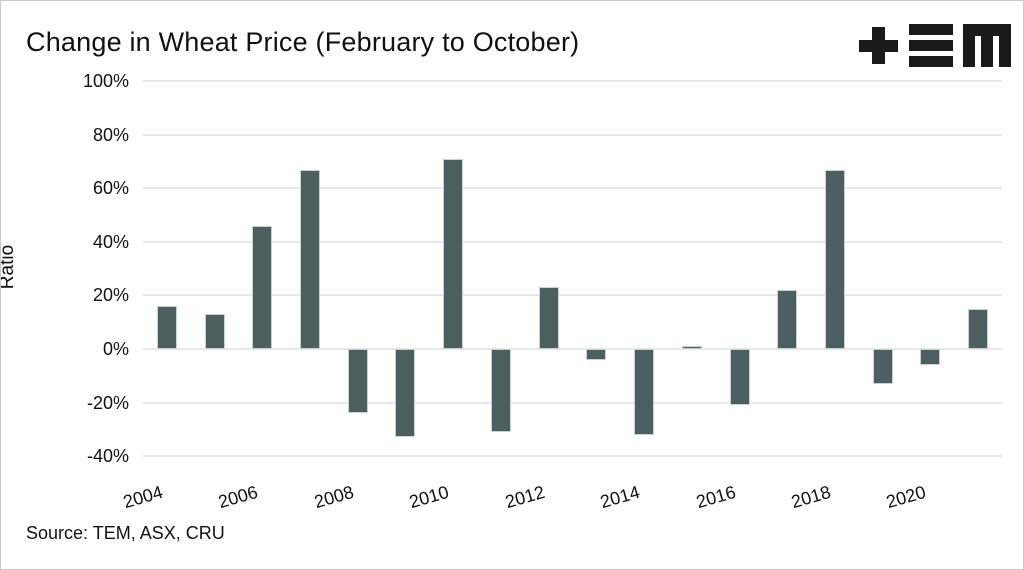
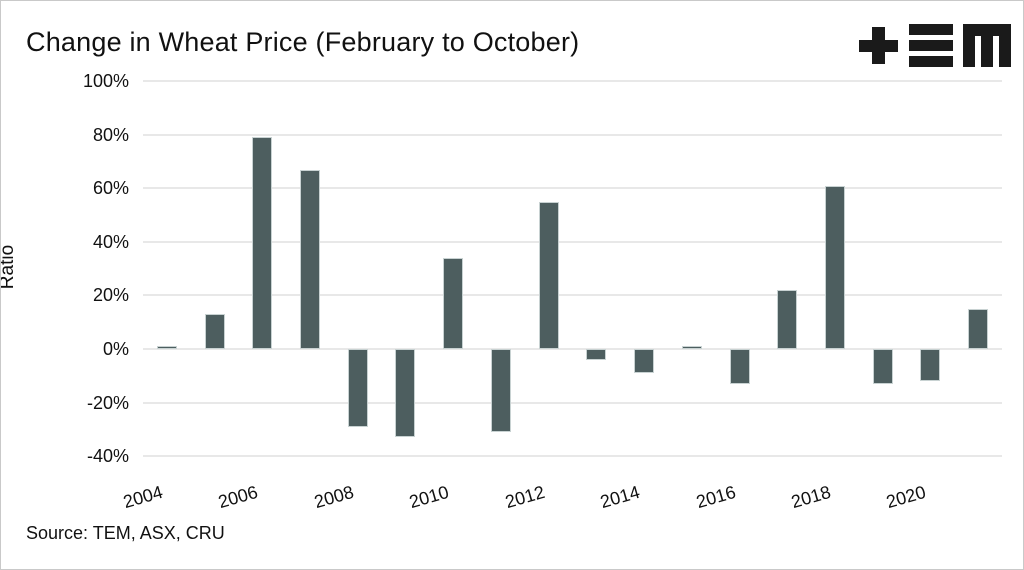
2004: 16% -> 1%
2006: 46% -> 79%
2008: -24% -> -29%
2010: 71% -> 34%
2012: 23% -> 55%
2014: -32% -> -9%
2016: -21% -> -13%
2018: 67% -> 61%
2020: -6% -> -12%
